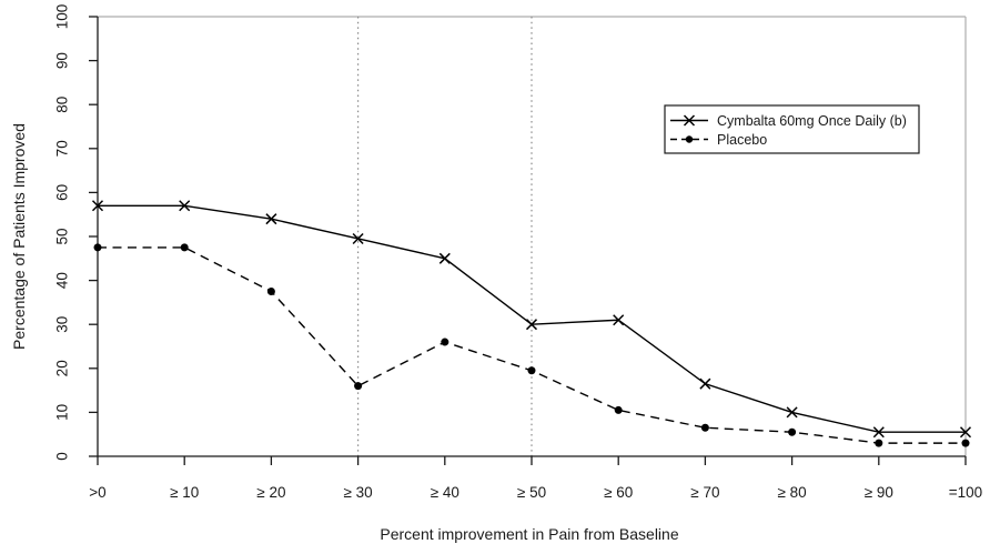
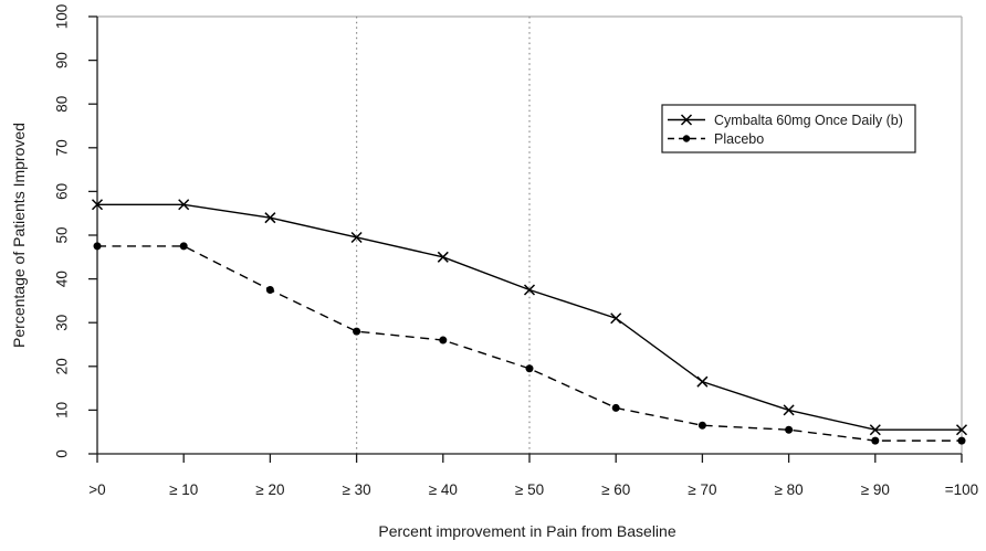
Placebo/≥ 30: 16 -> 28
Cymbalta 60mg Once Daily (b)/≥ 50: 30 -> 38
